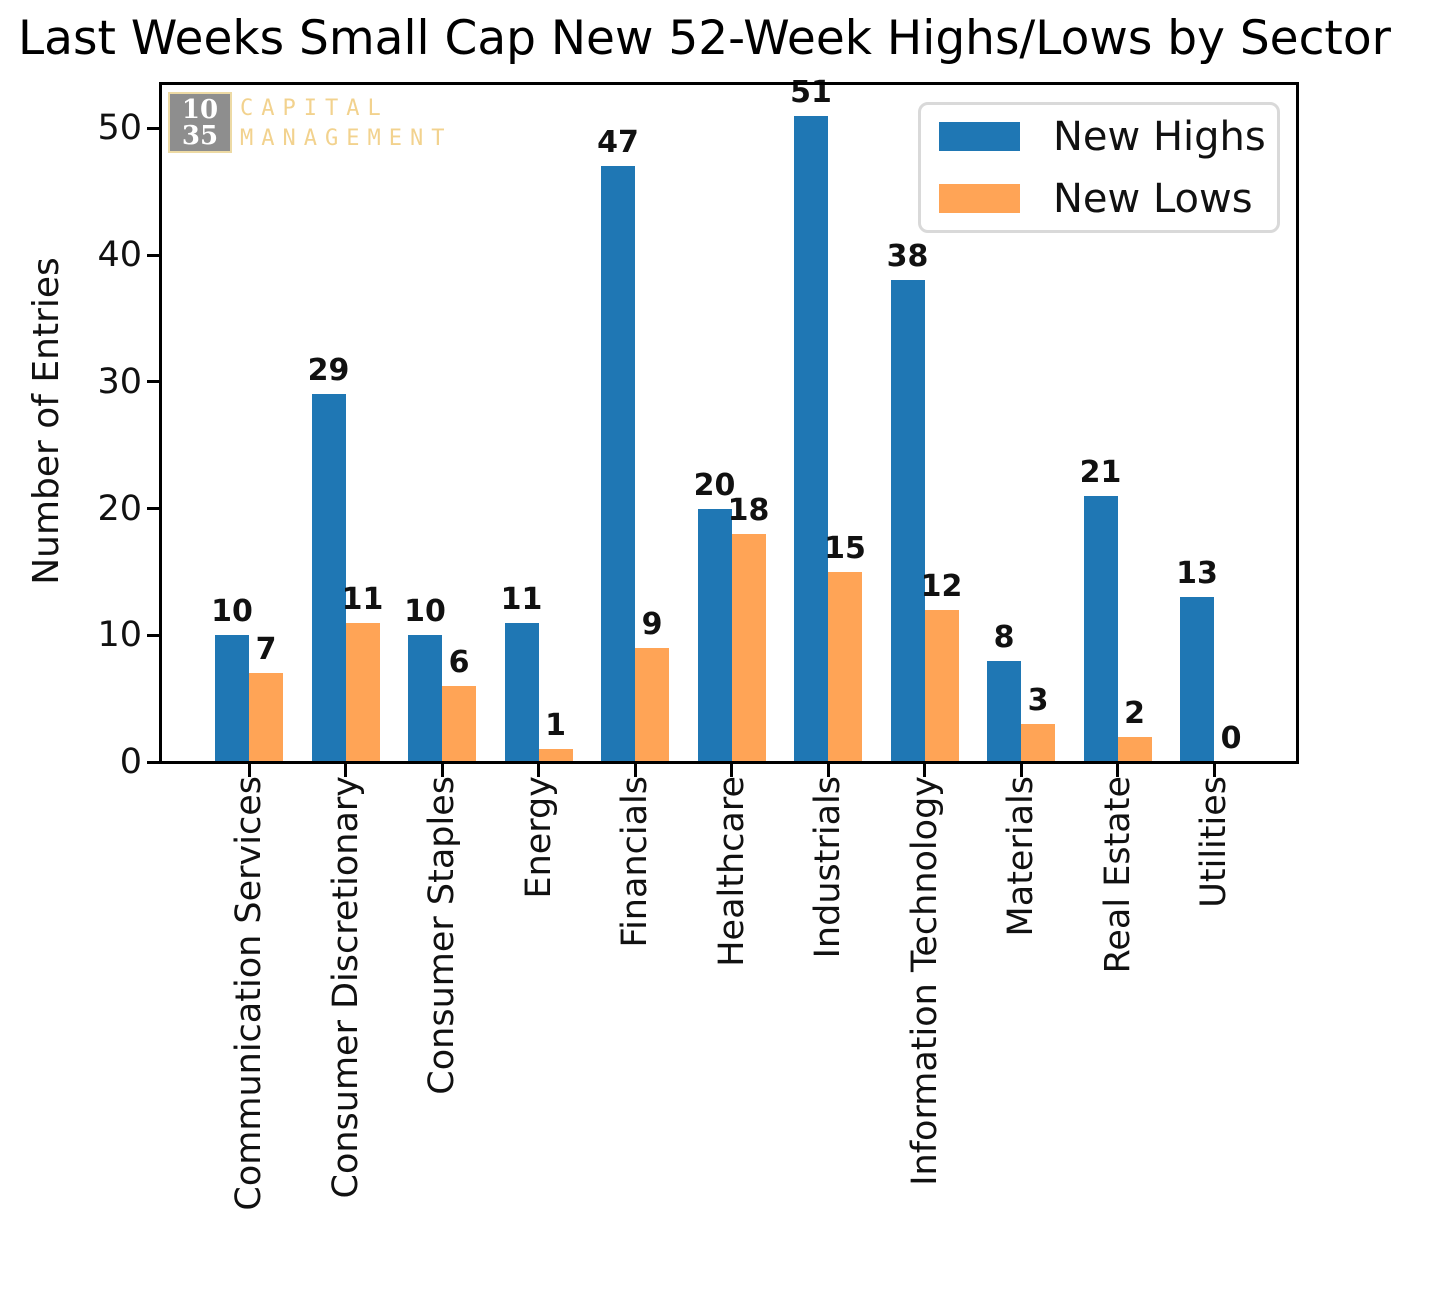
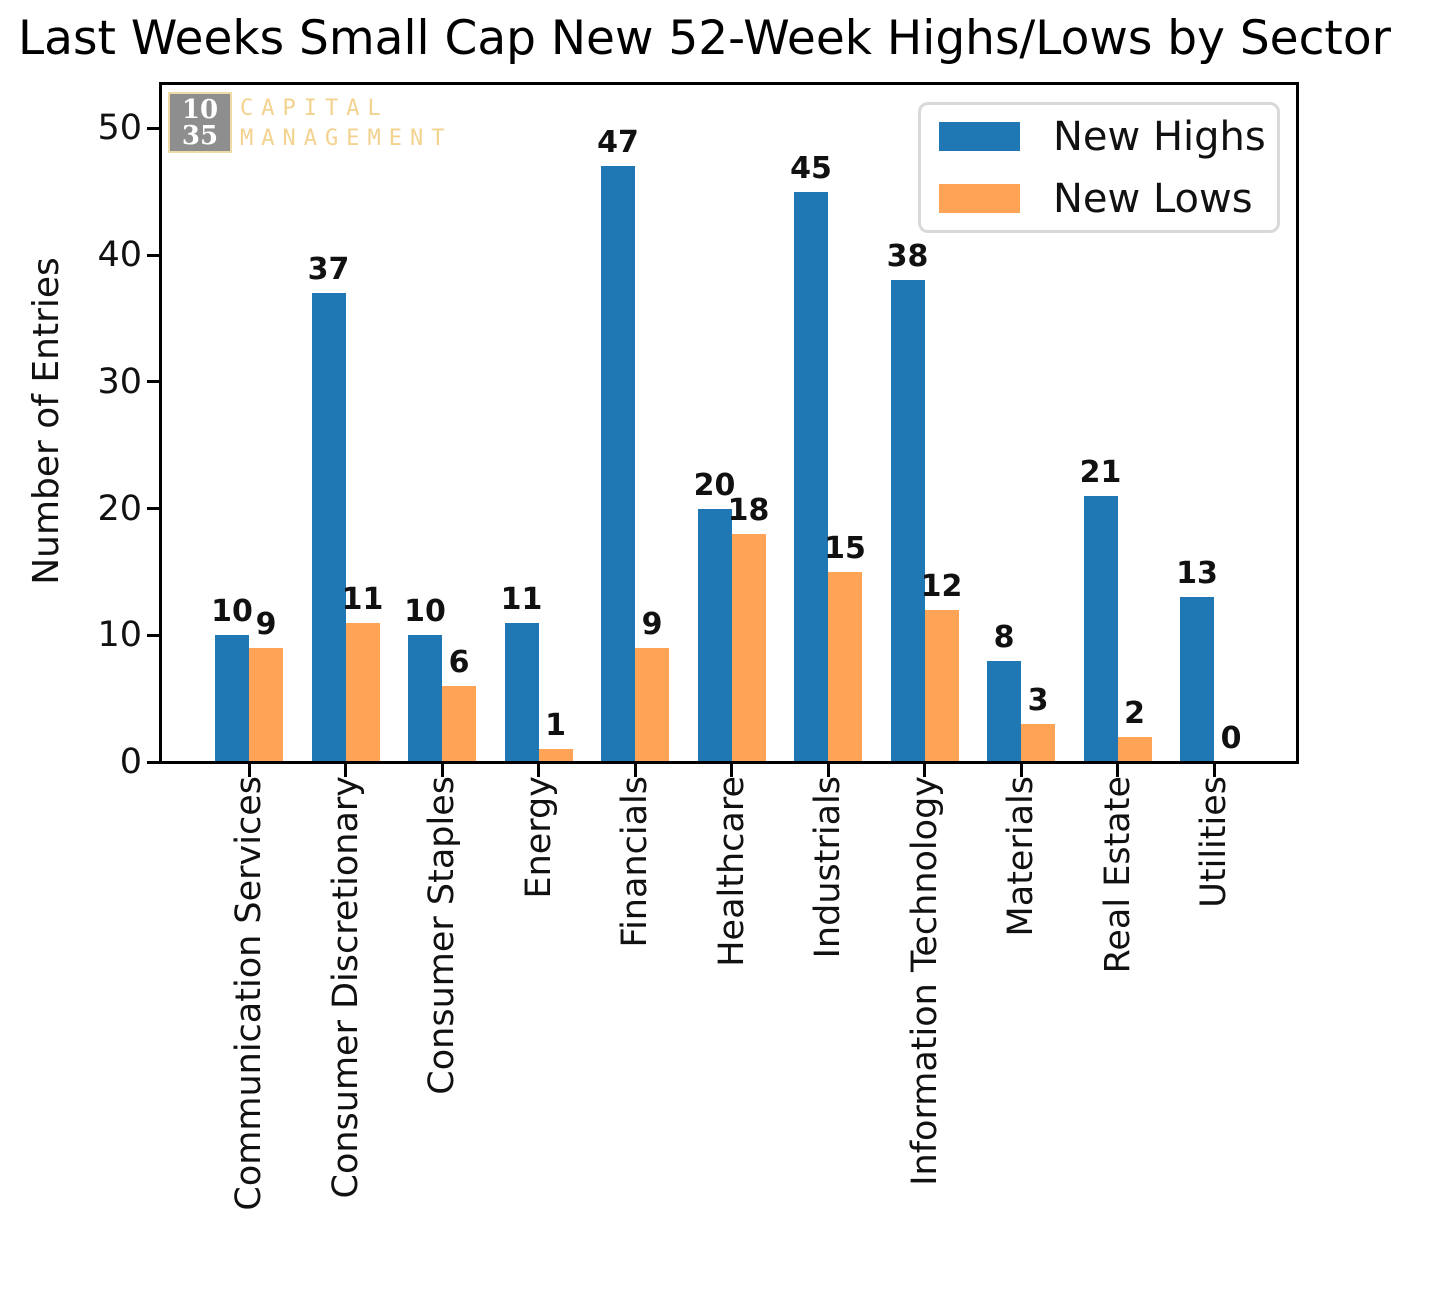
New Lows/Communication Services: 7 -> 9
New Highs/Consumer Discretionary: 29 -> 37
New Highs/Industrials: 51 -> 45
